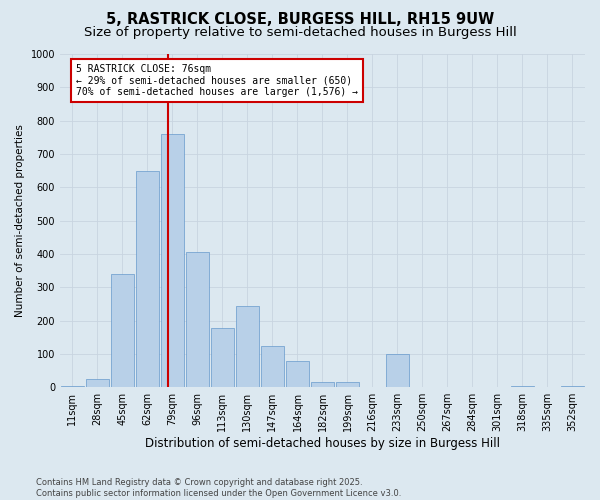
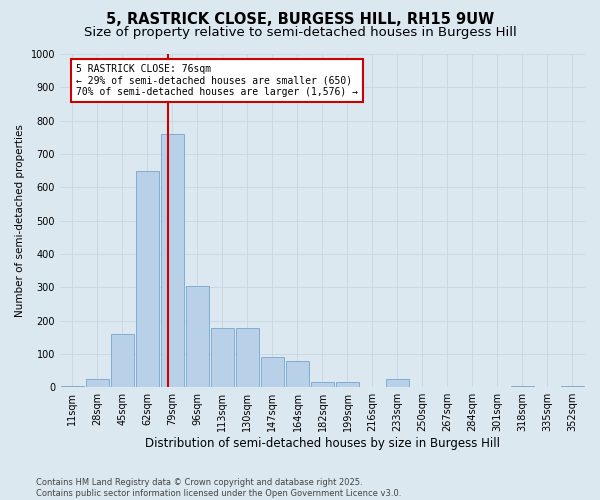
45sqm: 340 -> 160
96sqm: 405 -> 305
130sqm: 245 -> 178
147sqm: 125 -> 90
233sqm: 100 -> 25
